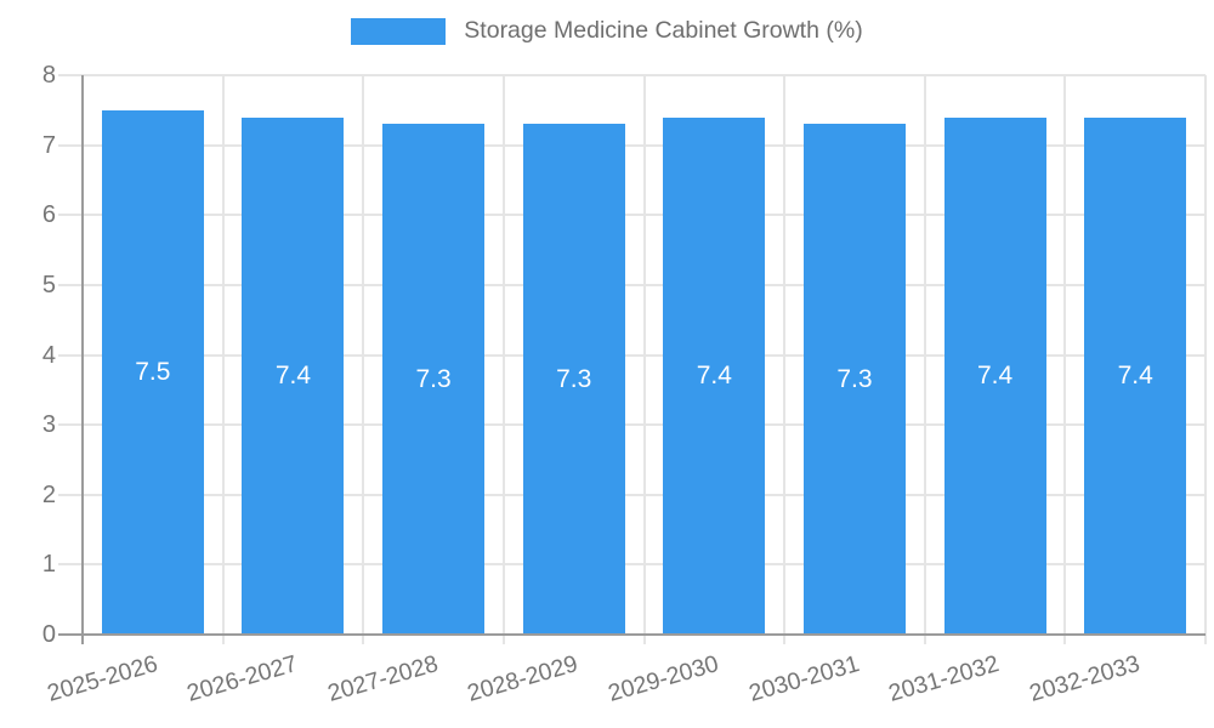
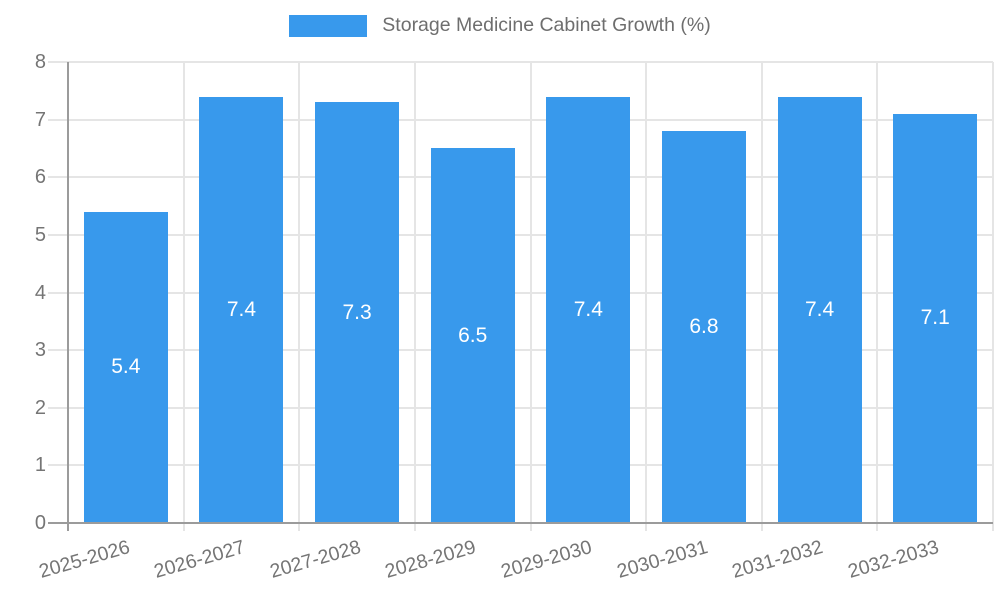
2025-2026: 7.5 -> 5.4
2028-2029: 7.3 -> 6.5
2030-2031: 7.3 -> 6.8
2032-2033: 7.4 -> 7.1
